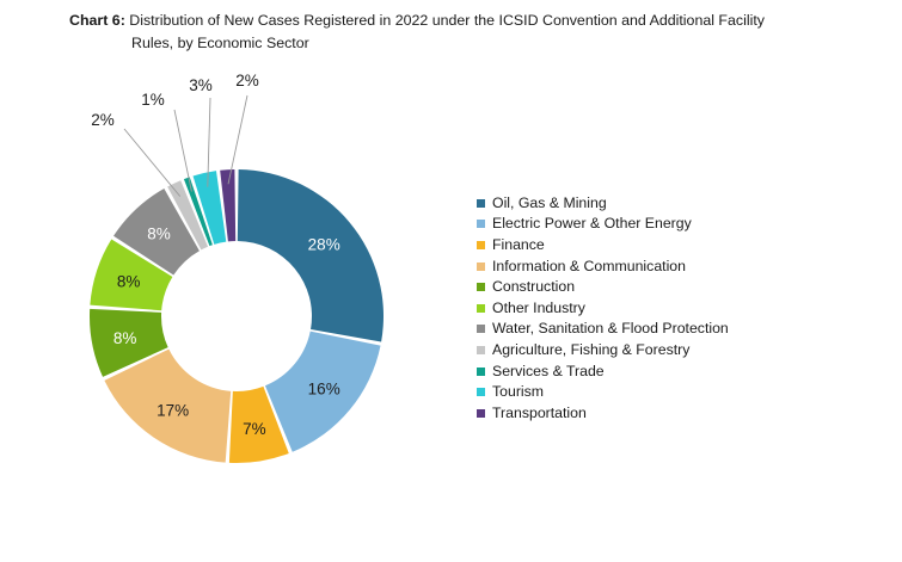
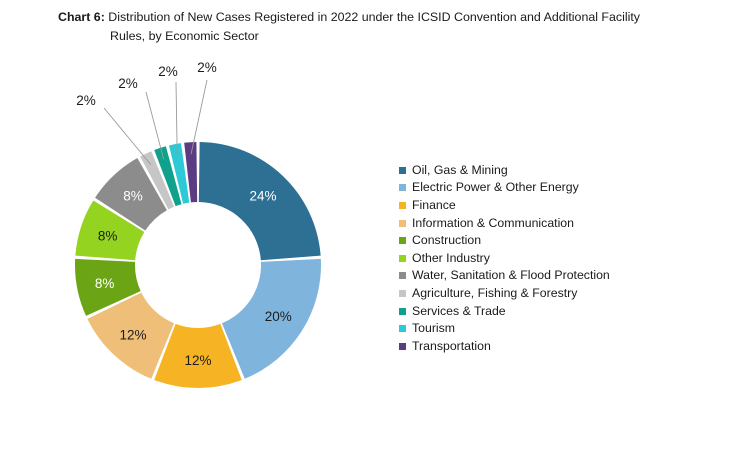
Oil, Gas & Mining: 28% -> 24%
Electric Power & Other Energy: 16% -> 20%
Finance: 7% -> 12%
Information & Communication: 17% -> 12%
Services & Trade: 1% -> 2%
Tourism: 3% -> 2%
